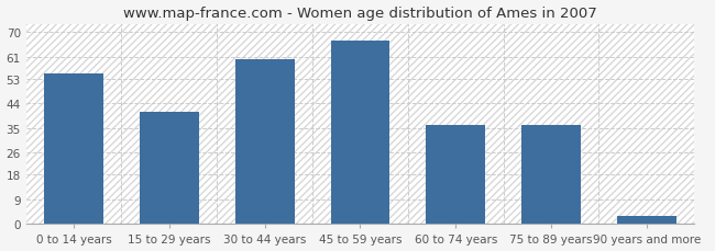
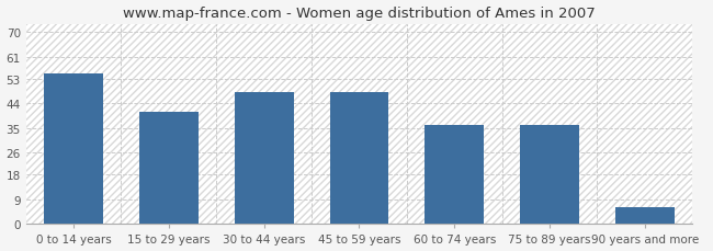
30 to 44 years: 60 -> 48
45 to 59 years: 67 -> 48
90 years and more: 3 -> 6
